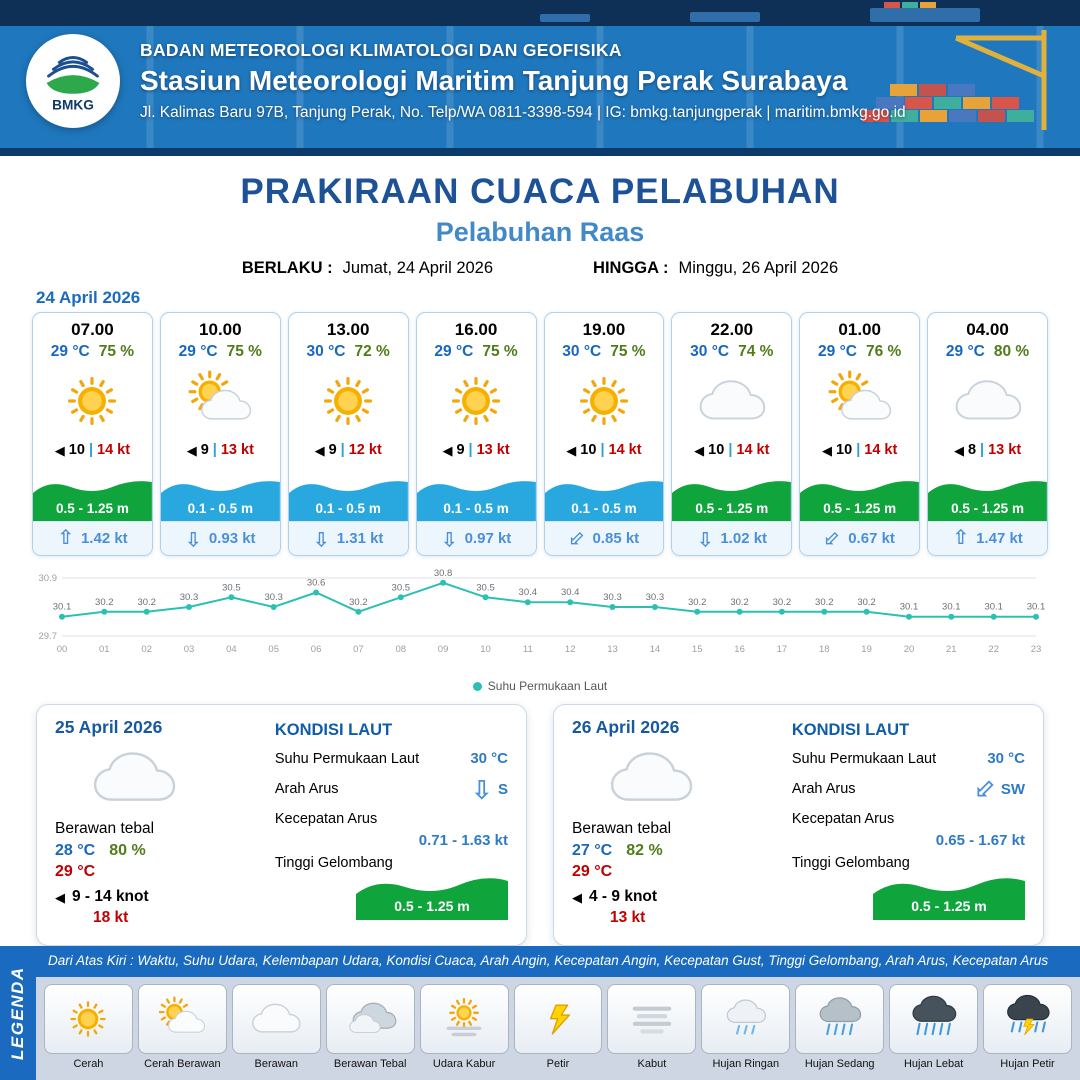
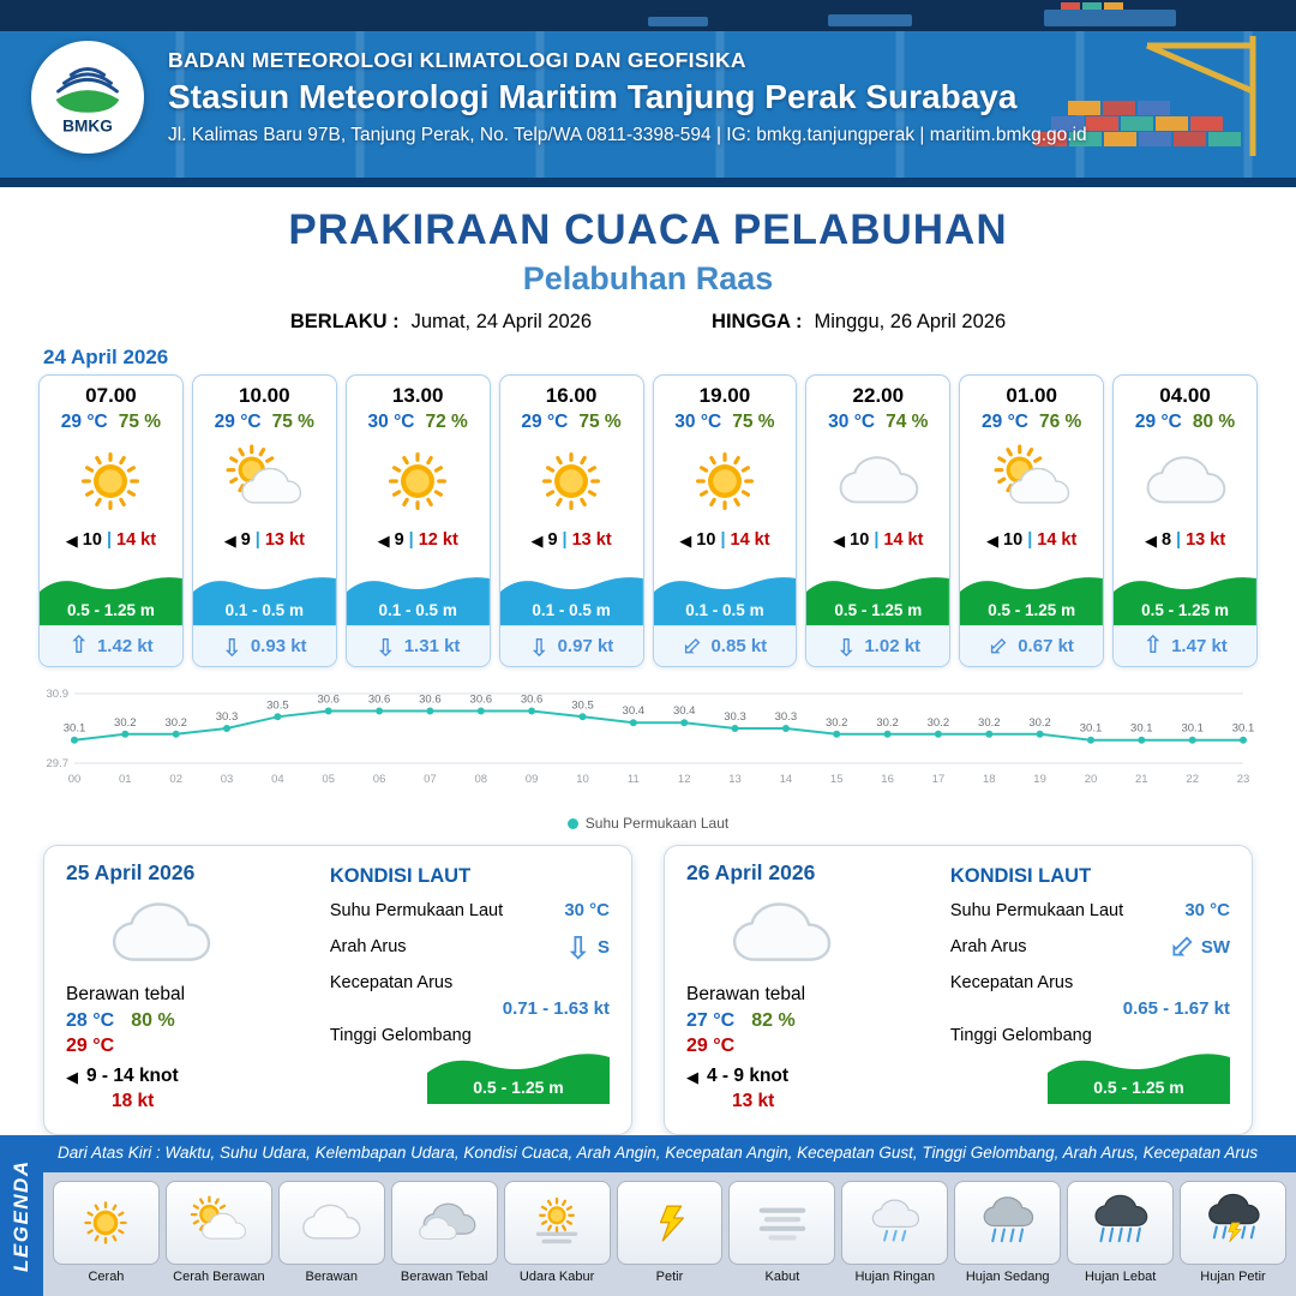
05: 30.3 -> 30.6
07: 30.2 -> 30.6
08: 30.5 -> 30.6
09: 30.8 -> 30.6
